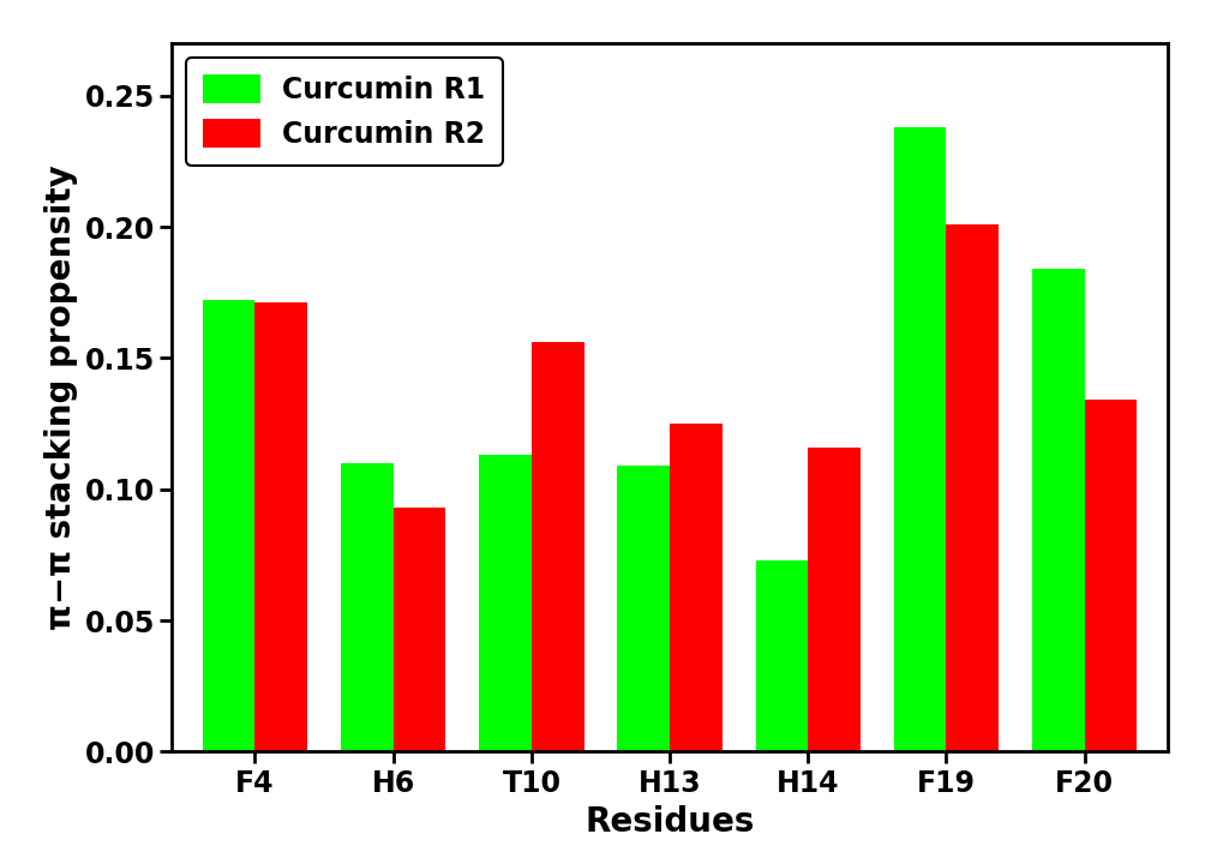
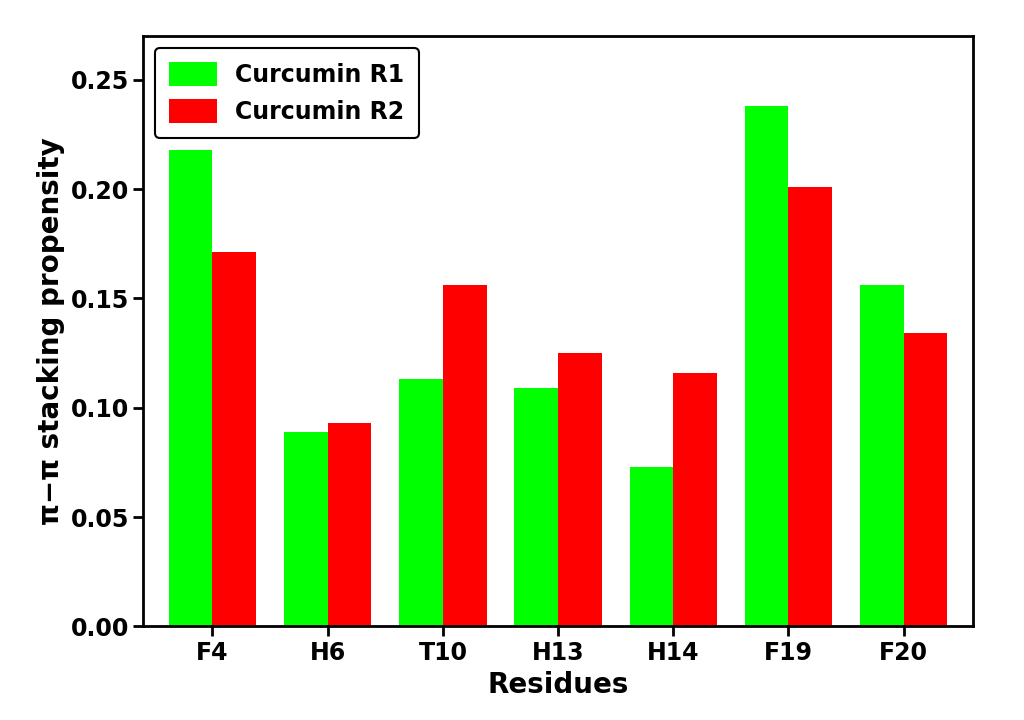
Curcumin R1/F4: 0.172 -> 0.218
Curcumin R1/H6: 0.110 -> 0.089
Curcumin R1/F20: 0.184 -> 0.156
